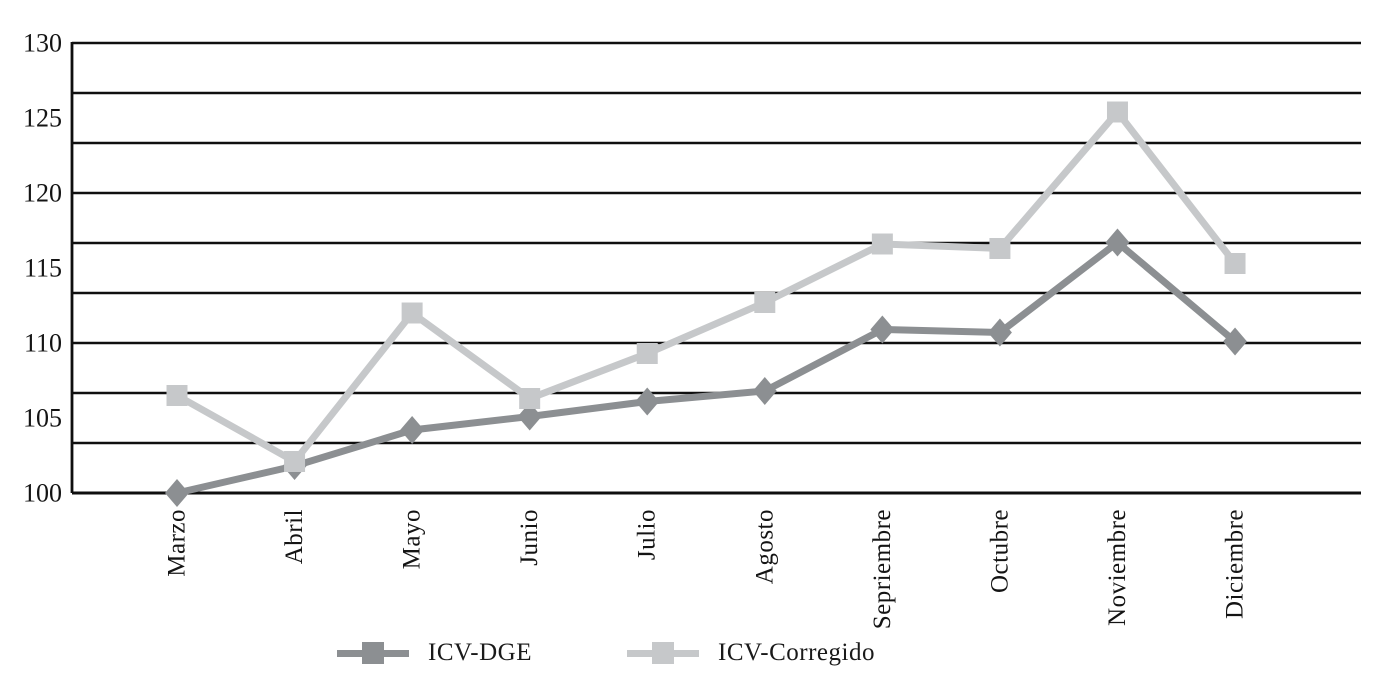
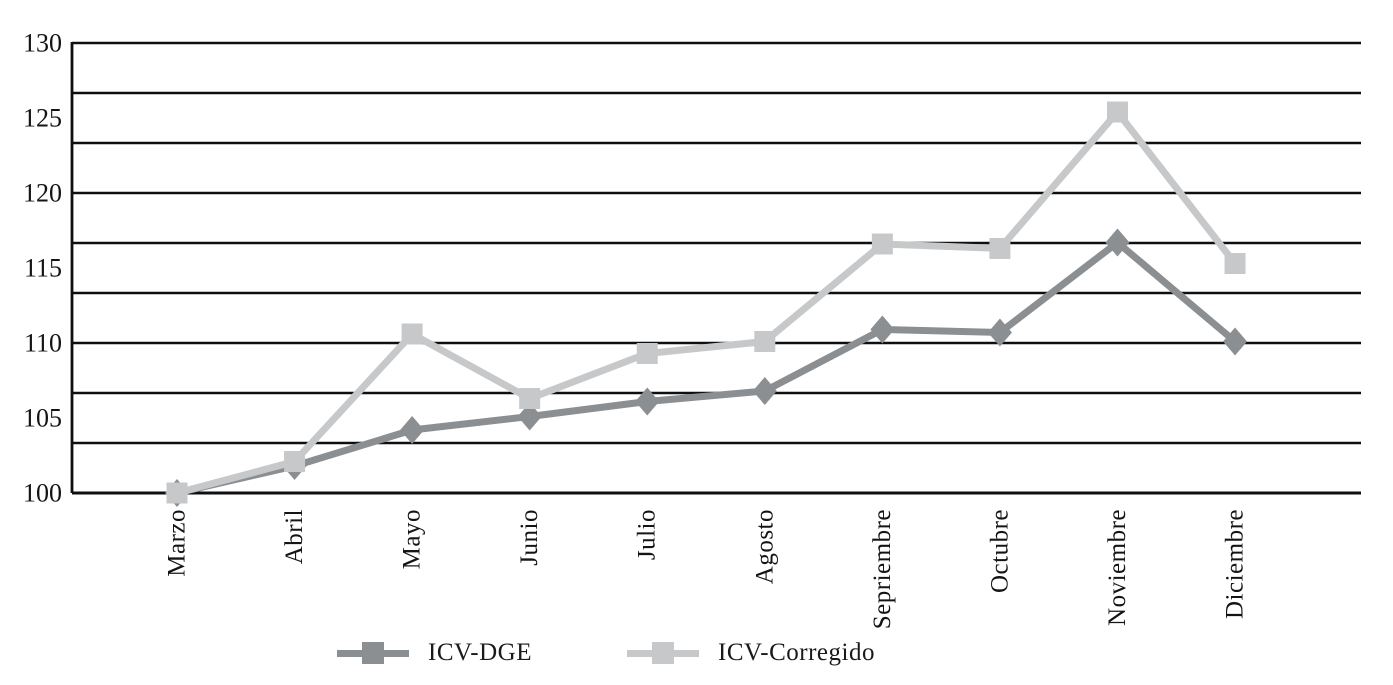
ICV-Corregido/Marzo: 106.5 -> 100.0
ICV-Corregido/Mayo: 112.0 -> 110.6
ICV-Corregido/Agosto: 112.7 -> 110.1
